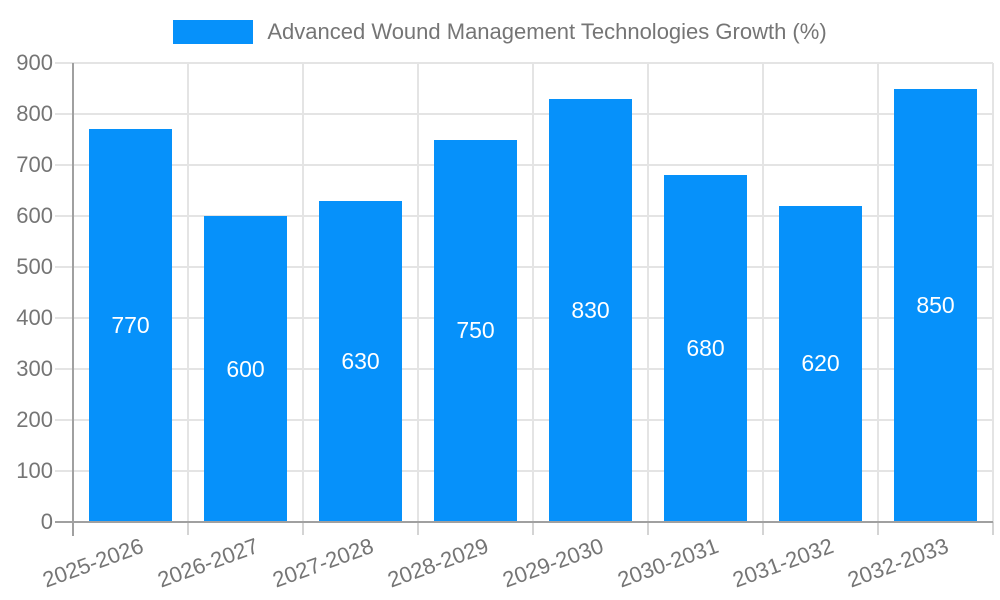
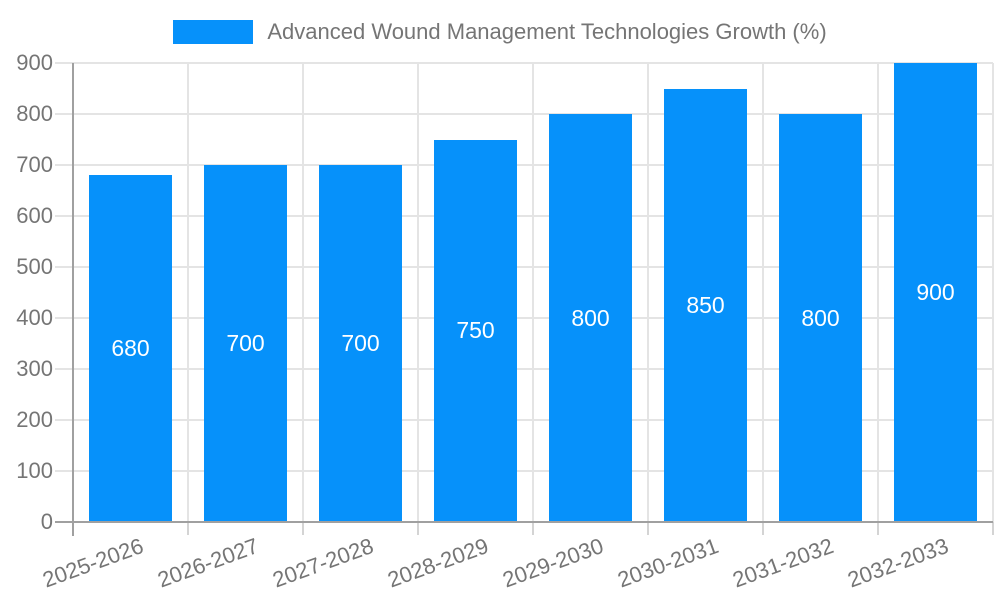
2025-2026: 770 -> 680
2026-2027: 600 -> 700
2027-2028: 630 -> 700
2029-2030: 830 -> 800
2030-2031: 680 -> 850
2031-2032: 620 -> 800
2032-2033: 850 -> 900
